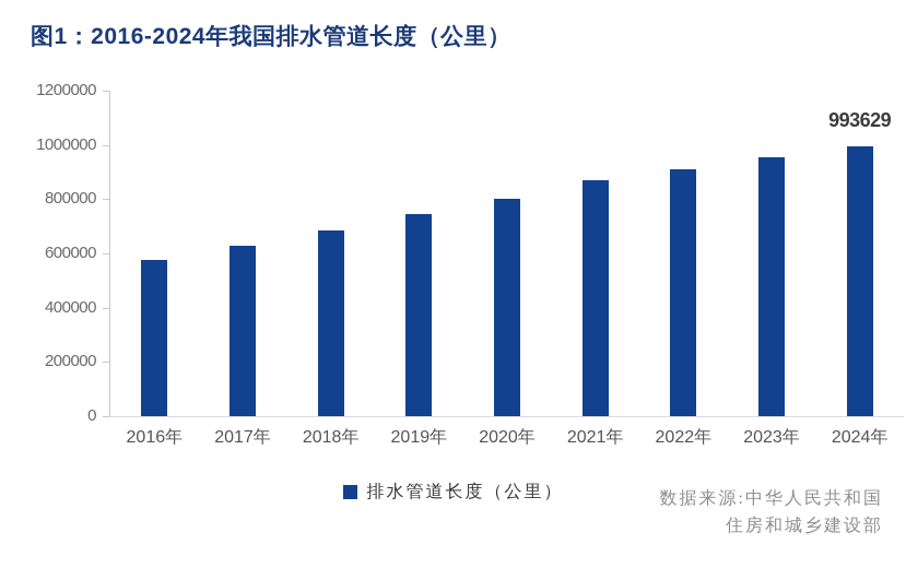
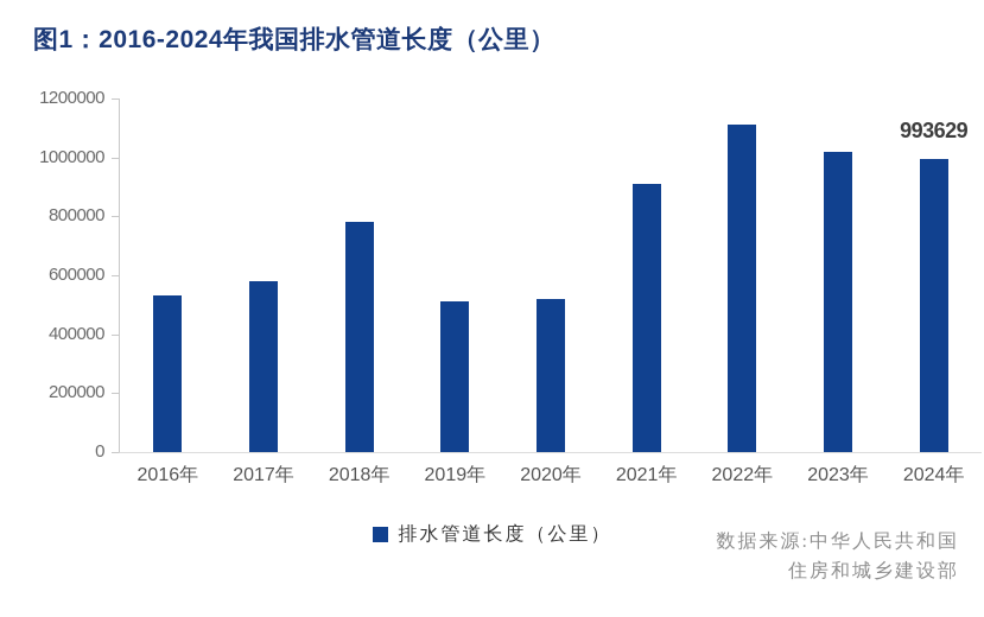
2016年: 580000 -> 530000
2017年: 630000 -> 580000
2018年: 680000 -> 780000
2019年: 740000 -> 510000
2020年: 800000 -> 520000
2021年: 870000 -> 910000
2022年: 910000 -> 1110000
2023年: 950000 -> 1020000
